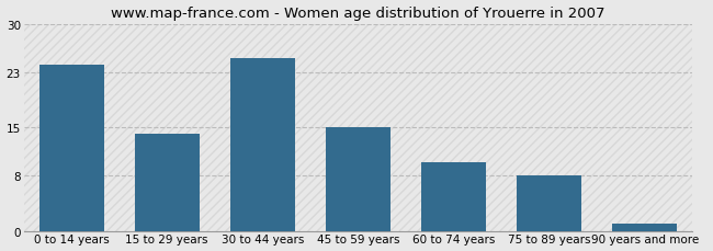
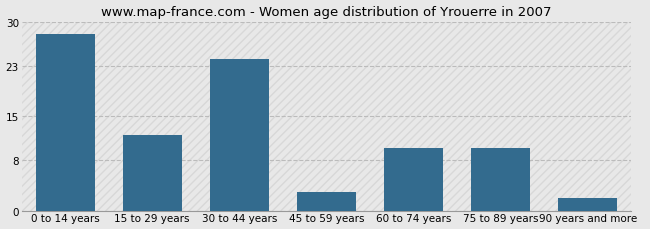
0 to 14 years: 24 -> 28
15 to 29 years: 14 -> 12
30 to 44 years: 25 -> 24
45 to 59 years: 15 -> 3
75 to 89 years: 8 -> 10
90 years and more: 1 -> 2
